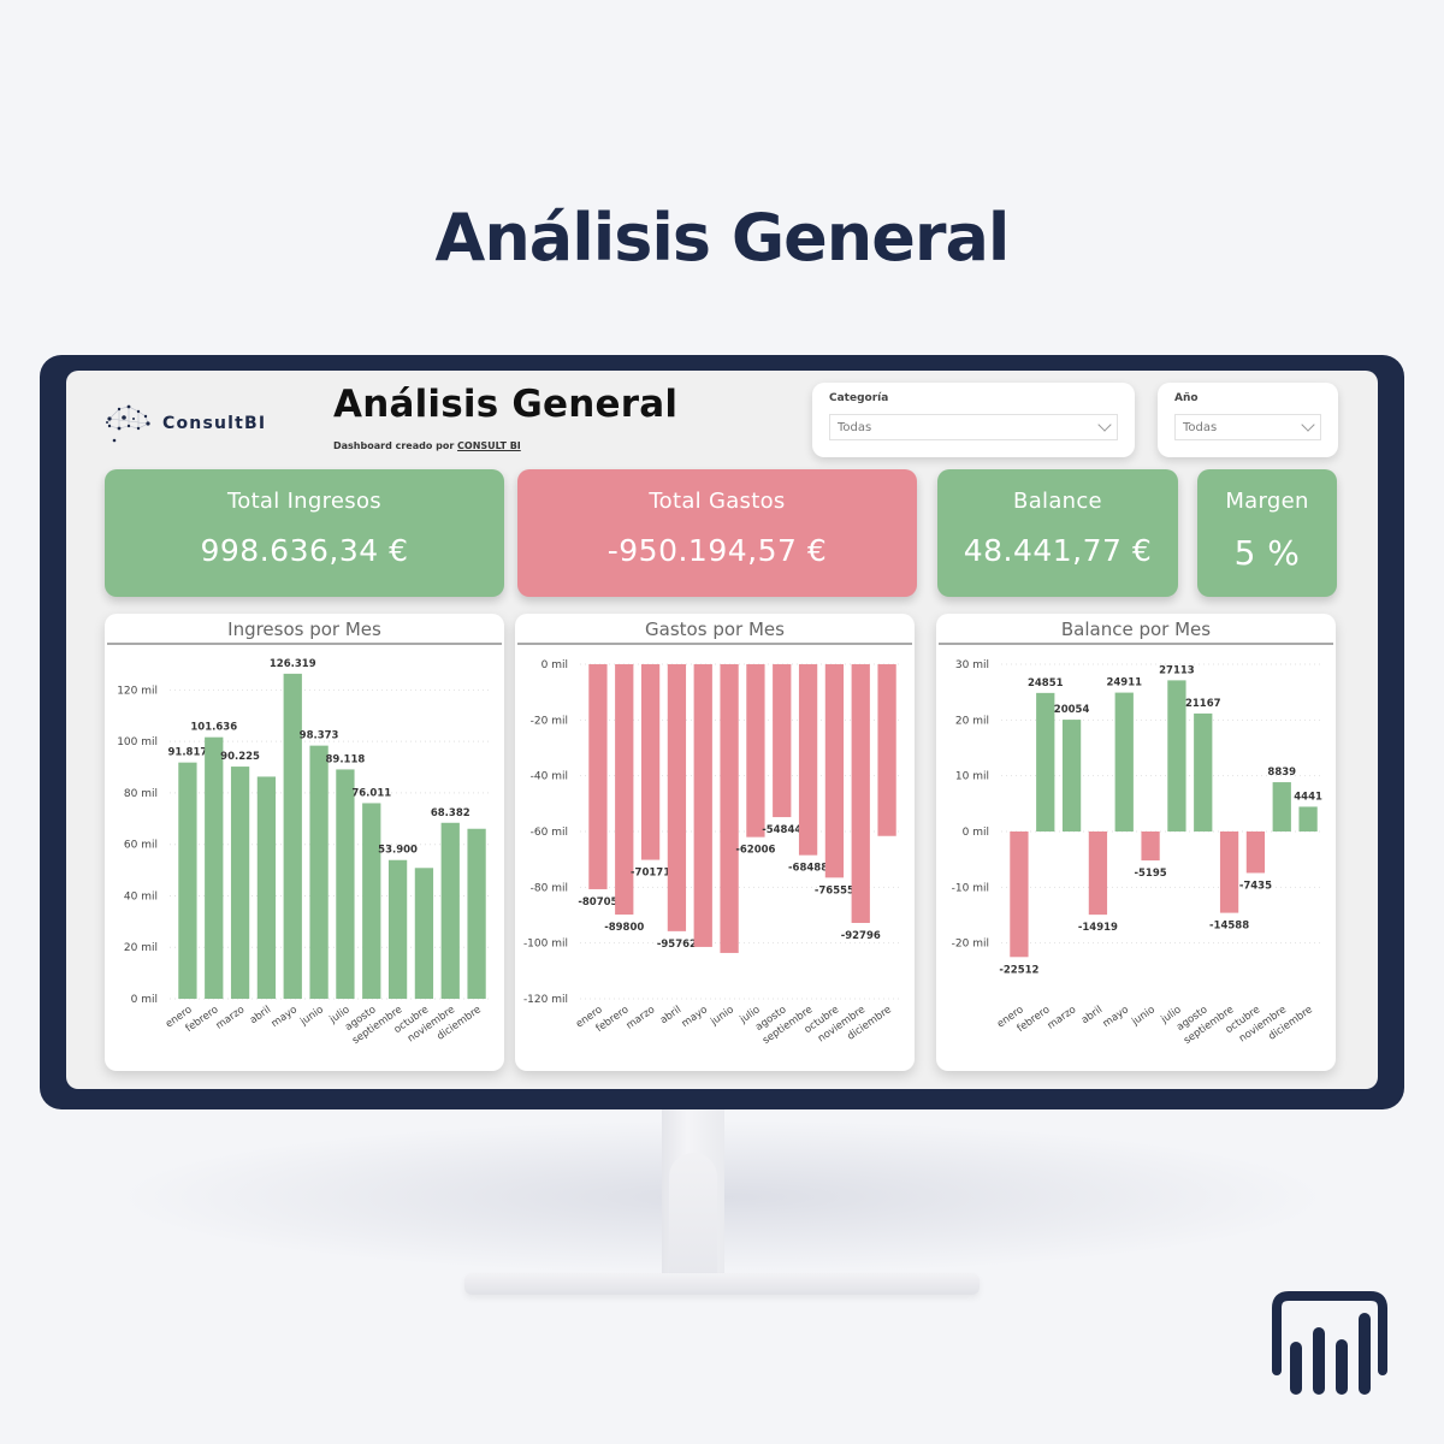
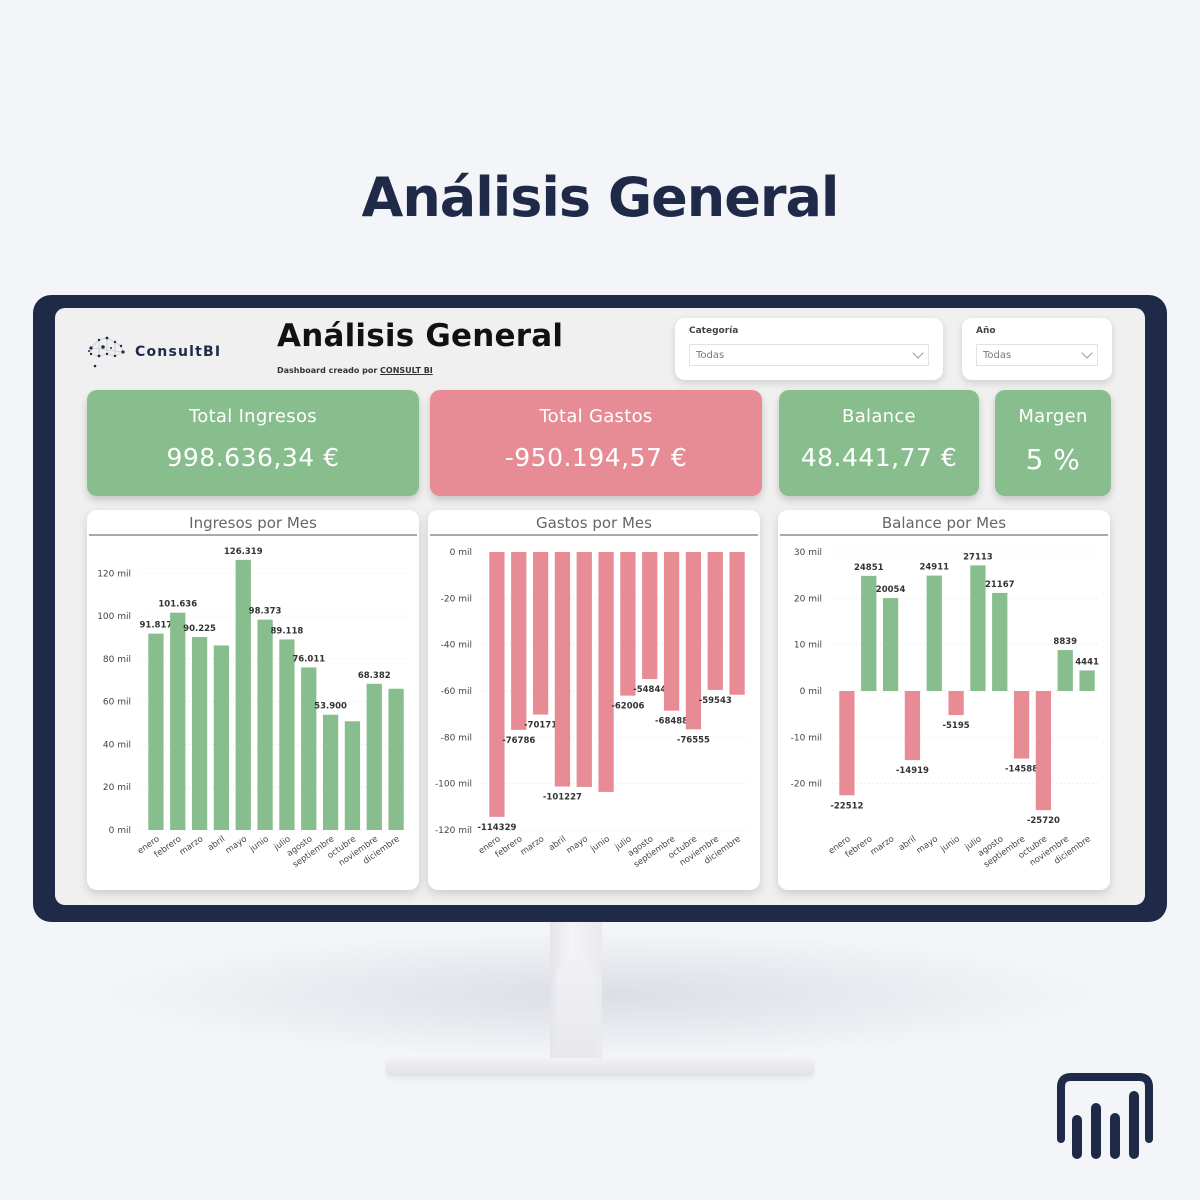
Gastos por Mes/enero: -80705 -> -114329
Gastos por Mes/febrero: -89800 -> -76786
Gastos por Mes/abril: -95762 -> -101227
Gastos por Mes/noviembre: -92796 -> -59543
Balance por Mes/octubre: -7435 -> -25720
